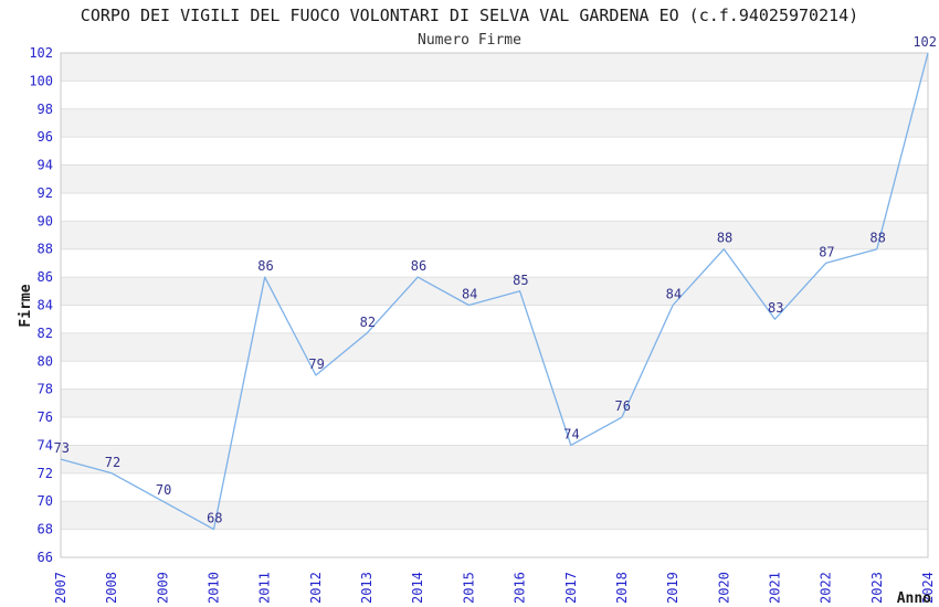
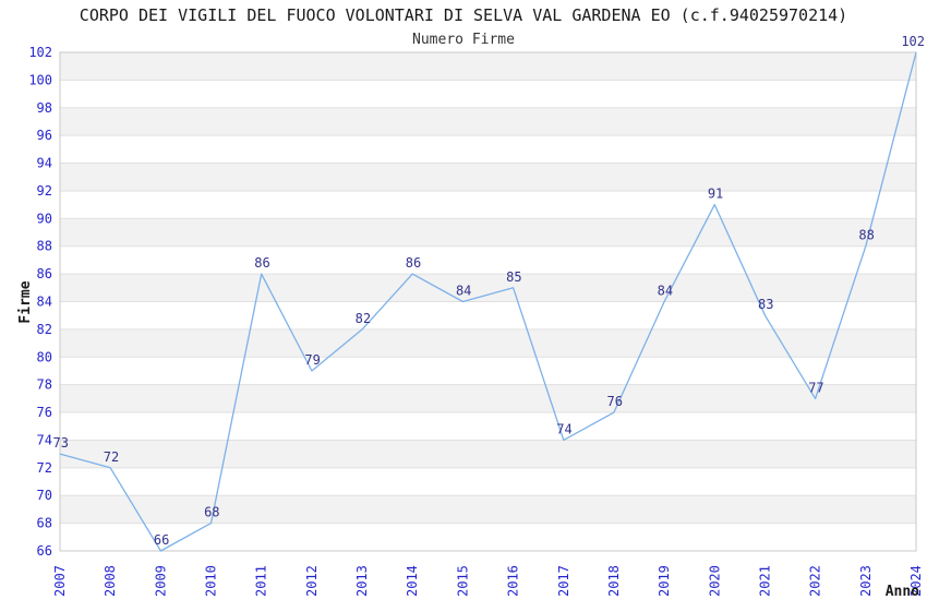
2009: 70 -> 66
2020: 88 -> 91
2022: 87 -> 77
